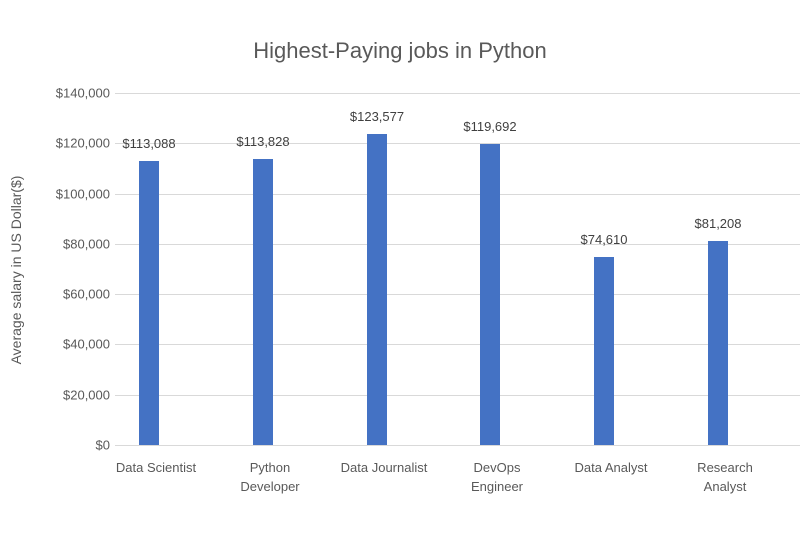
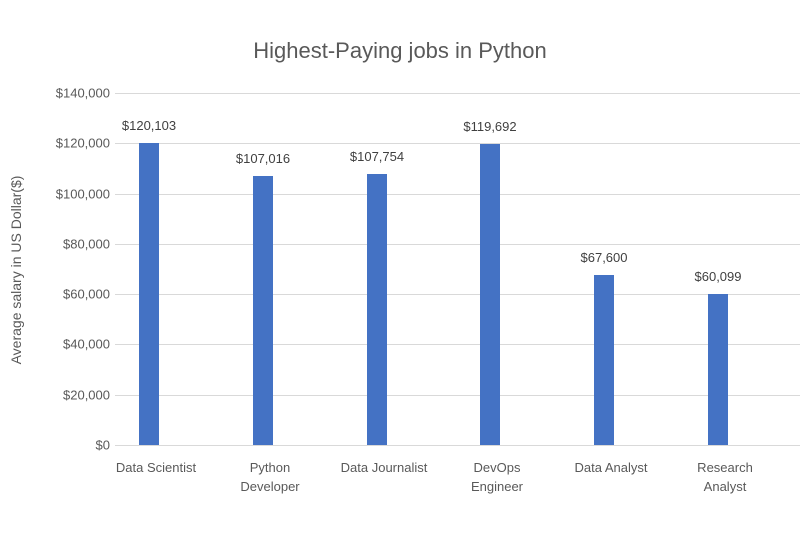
Data Scientist: $113,088 -> $120,103
Python Developer: $113,828 -> $107,016
Data Journalist: $123,577 -> $107,754
Data Analyst: $74,610 -> $67,600
Research Analyst: $81,208 -> $60,099
